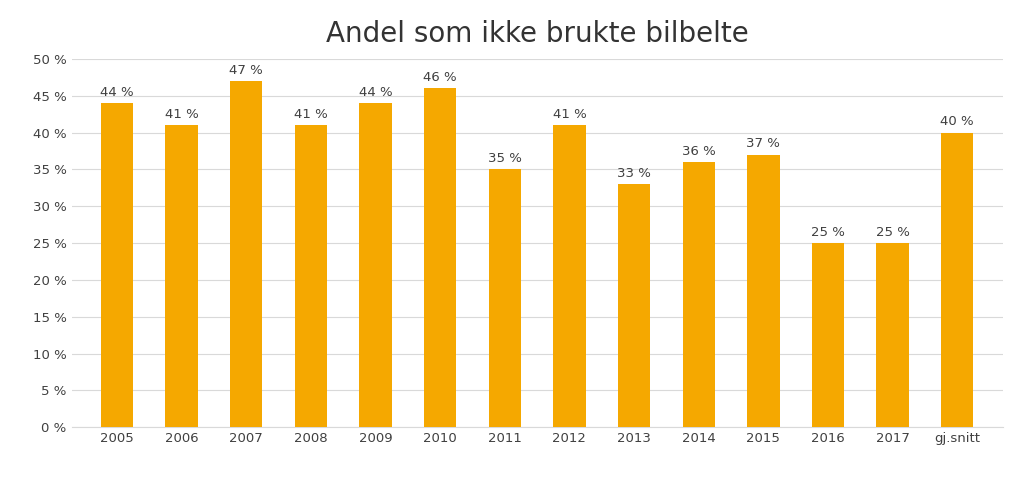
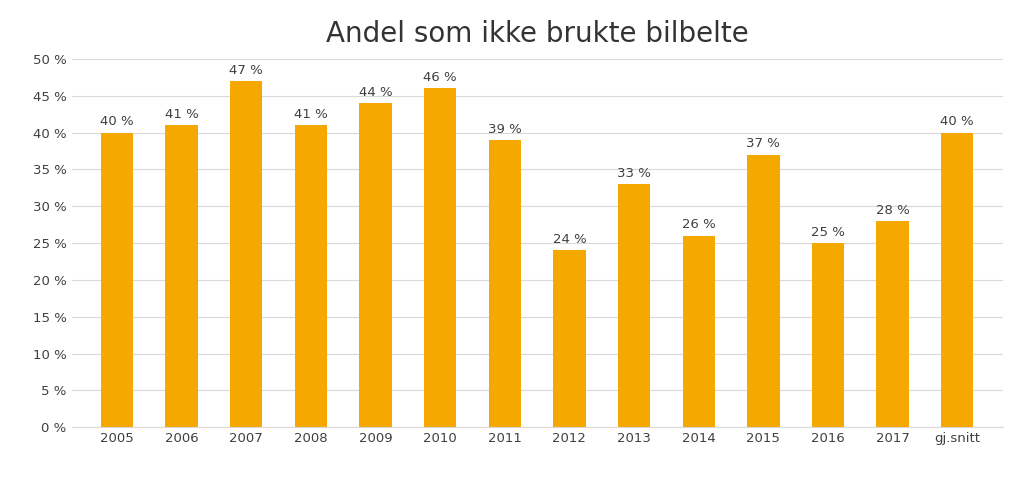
2005: 44 -> 40
2011: 35 -> 39
2012: 41 -> 24
2014: 36 -> 26
2017: 25 -> 28
